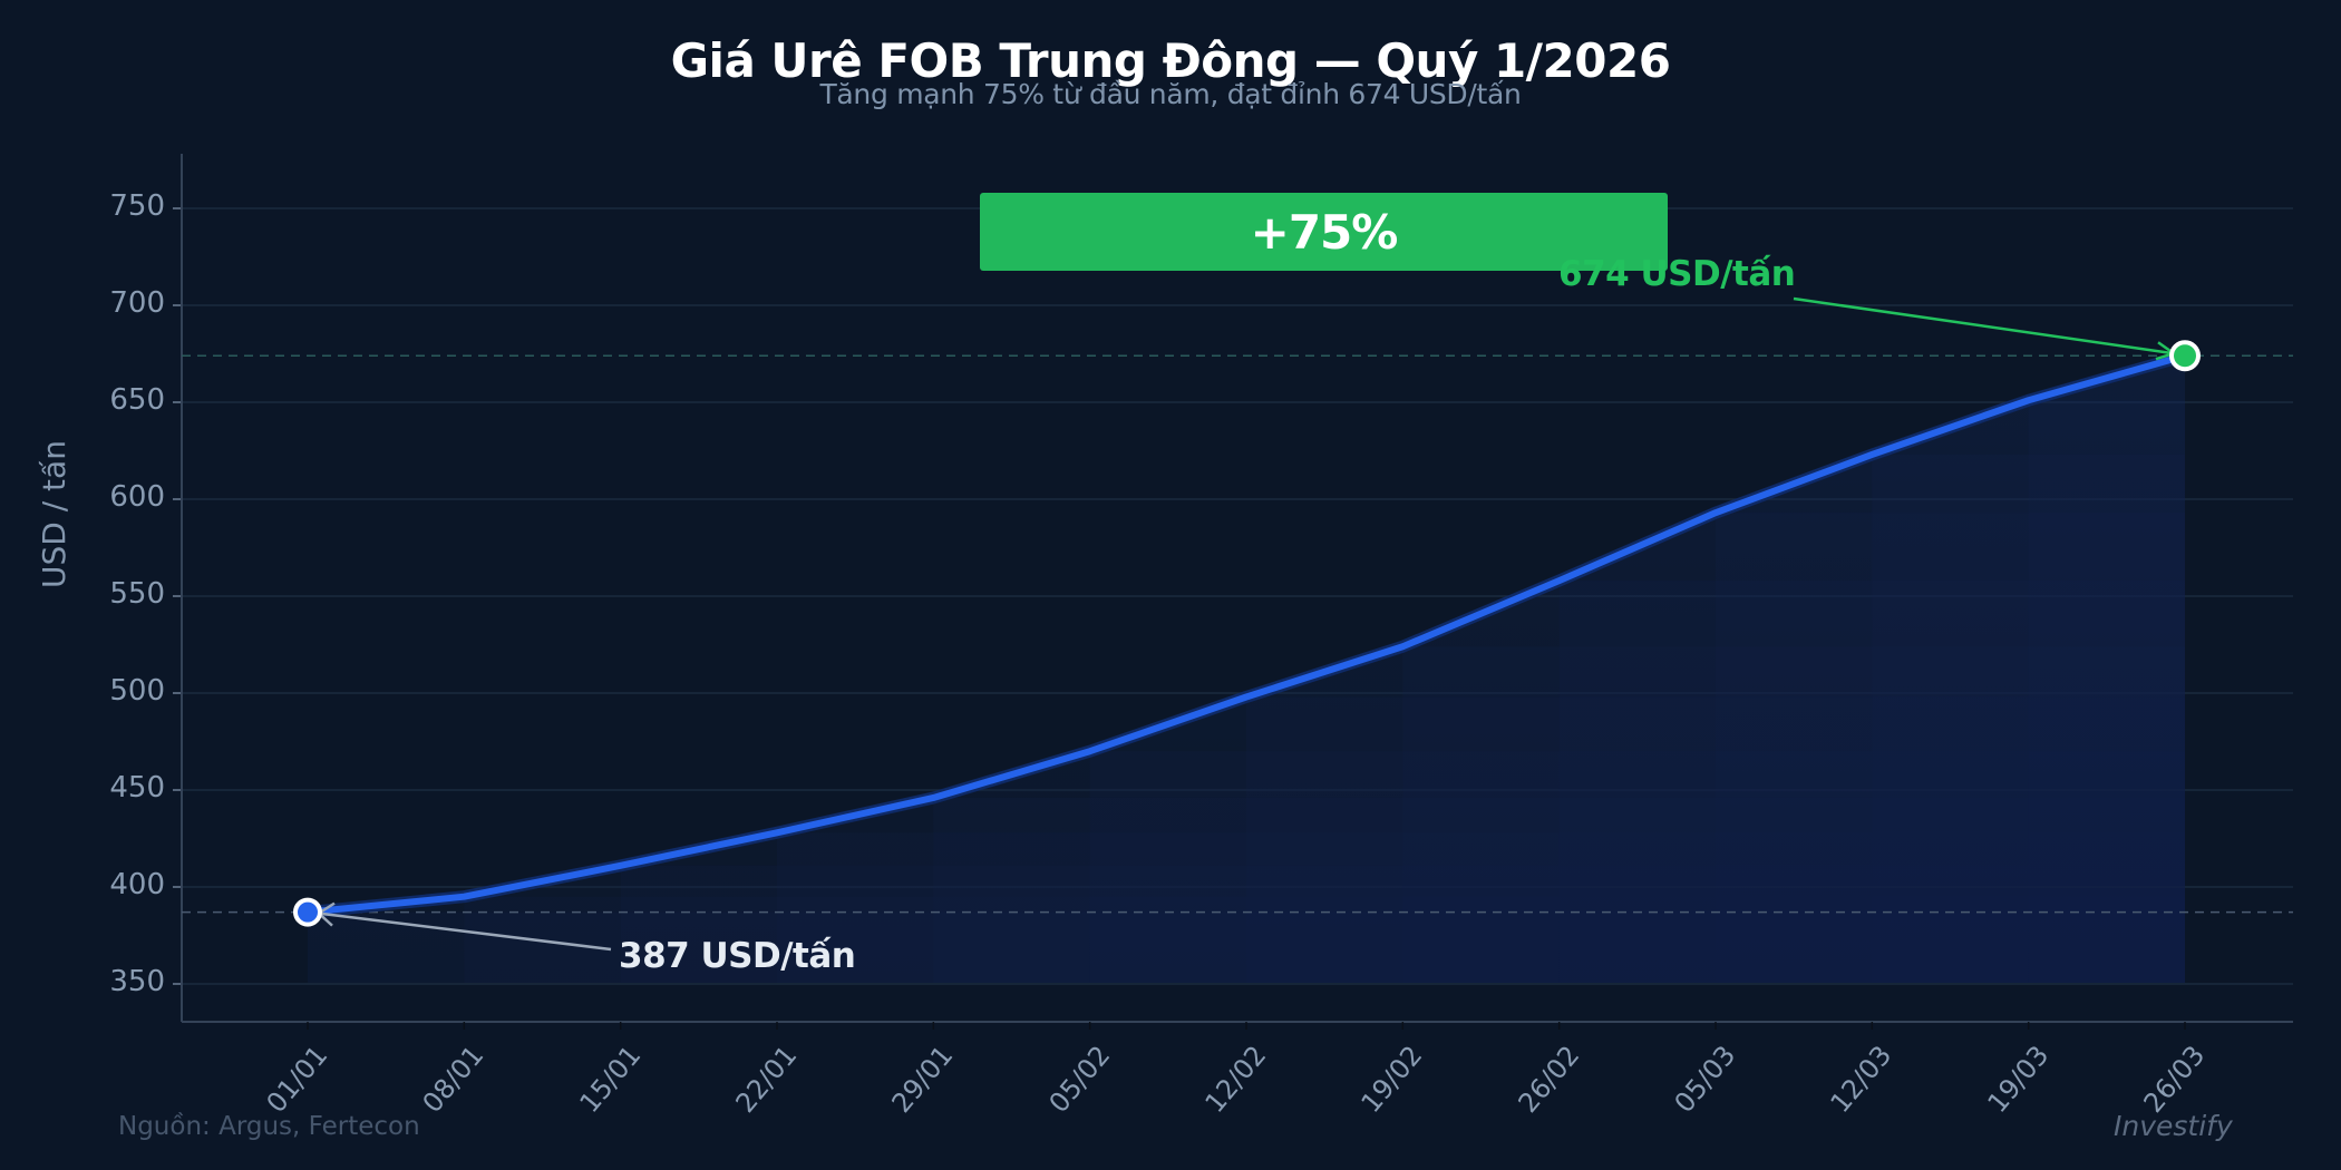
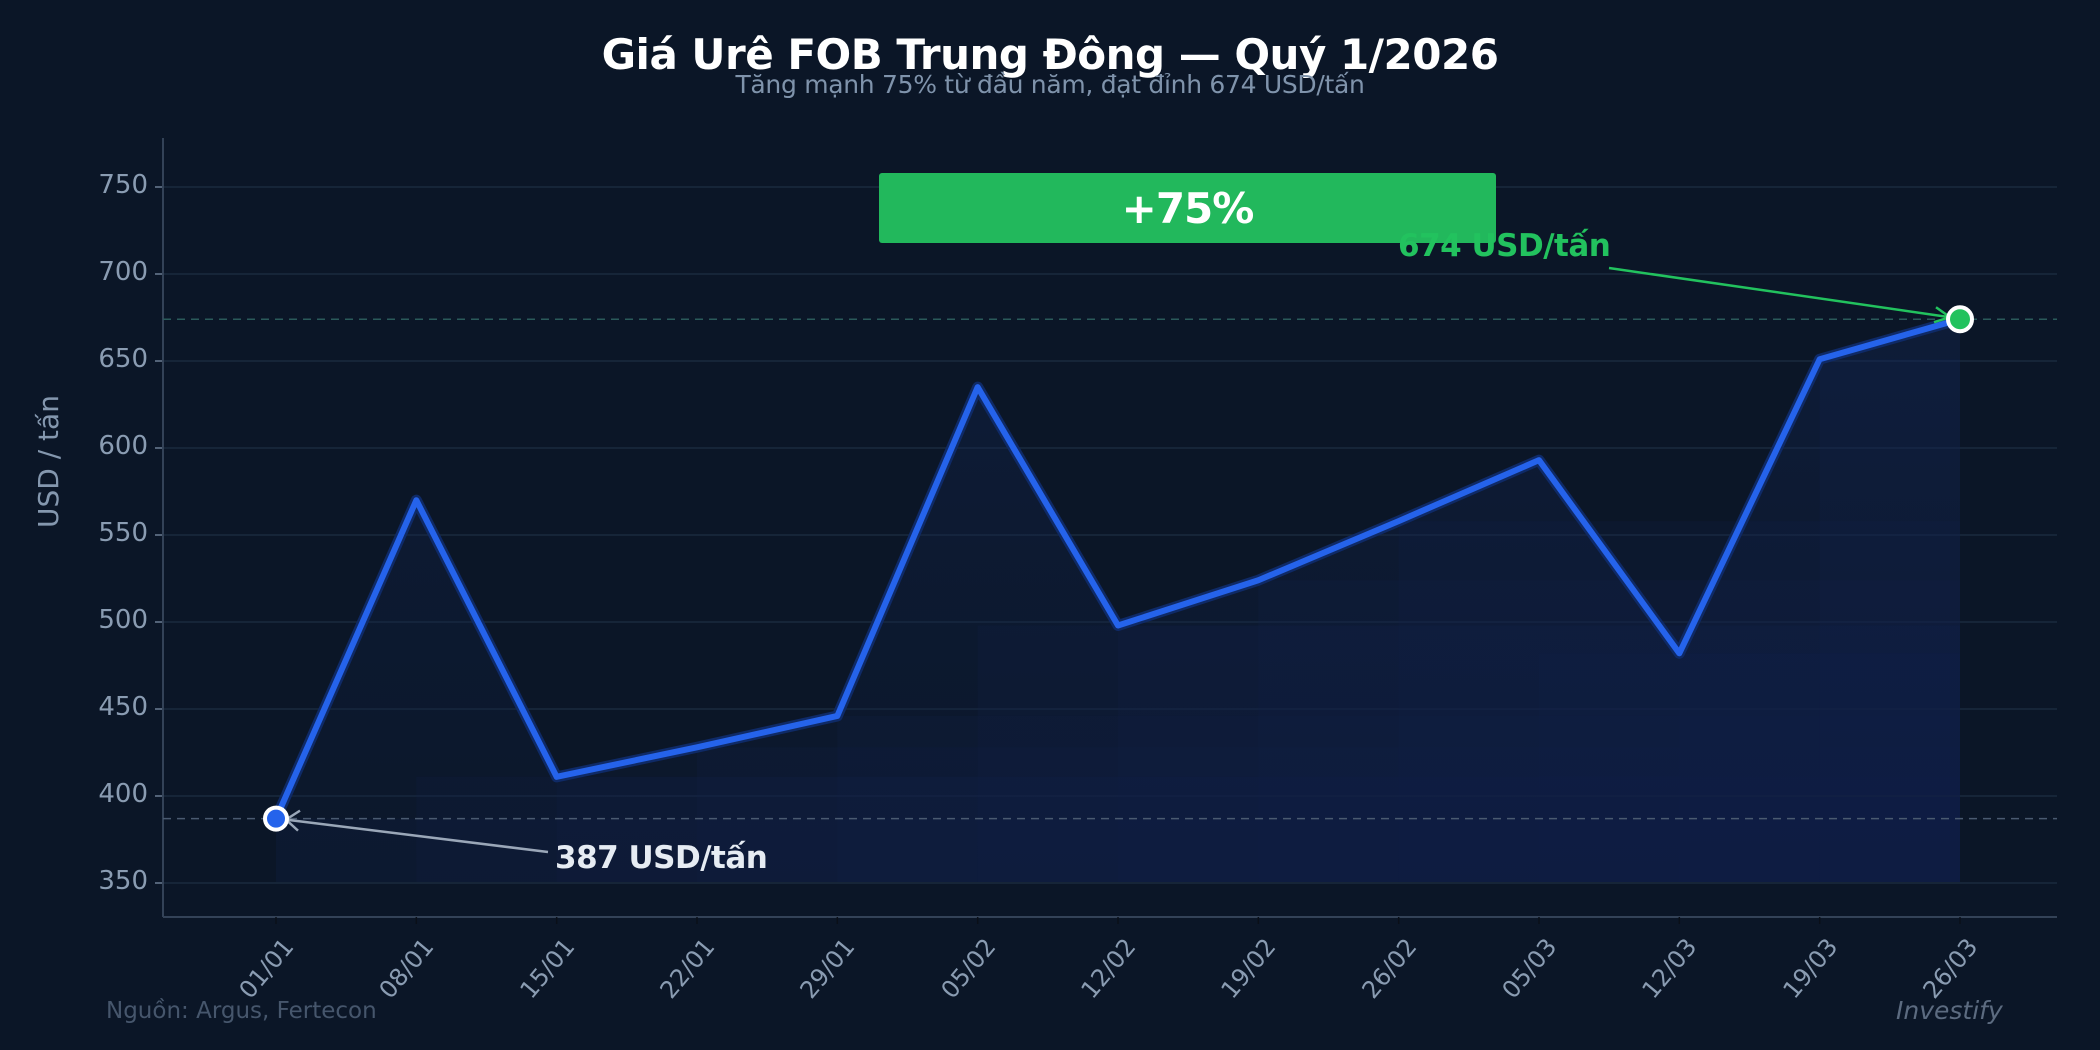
08/01: 395 -> 570
05/02: 470 -> 635
12/03: 623 -> 482
